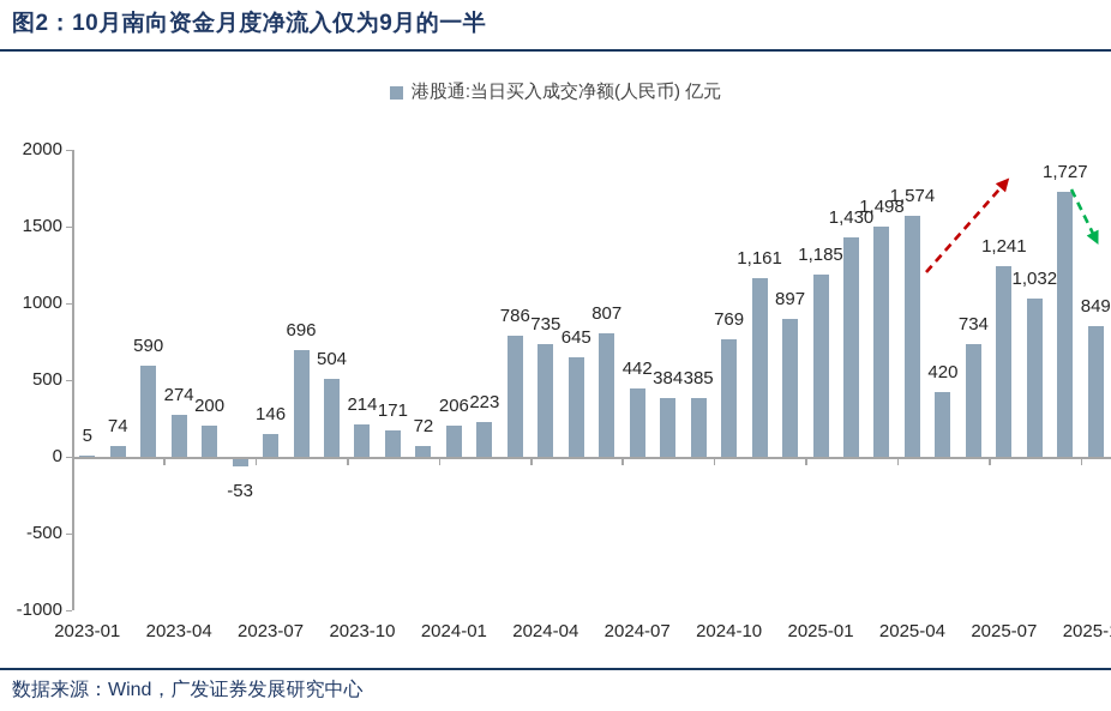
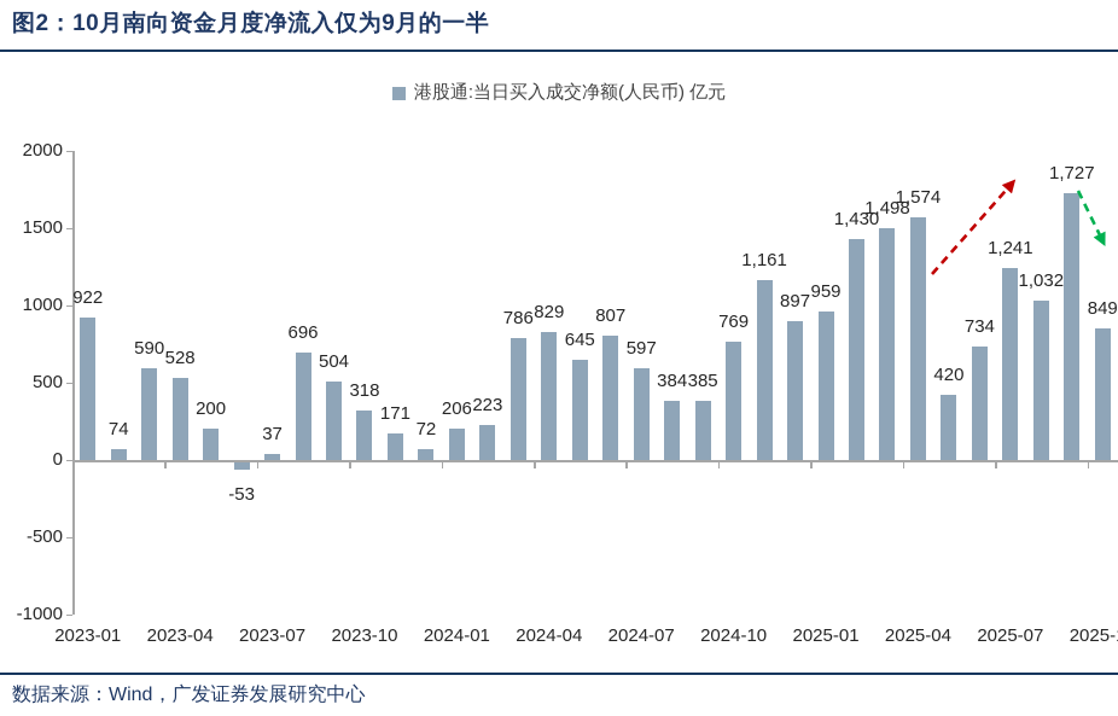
2023-01: 5 -> 922
2023-04: 274 -> 528
2023-07: 146 -> 37
2023-10: 214 -> 318
2024-04: 735 -> 829
2024-07: 442 -> 597
2025-01: 1,185 -> 959
